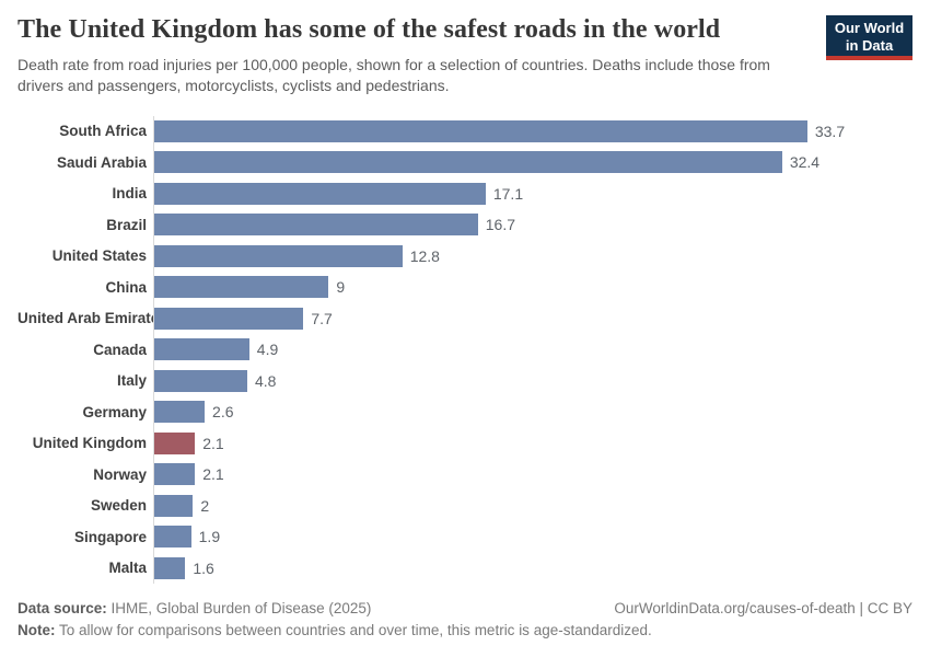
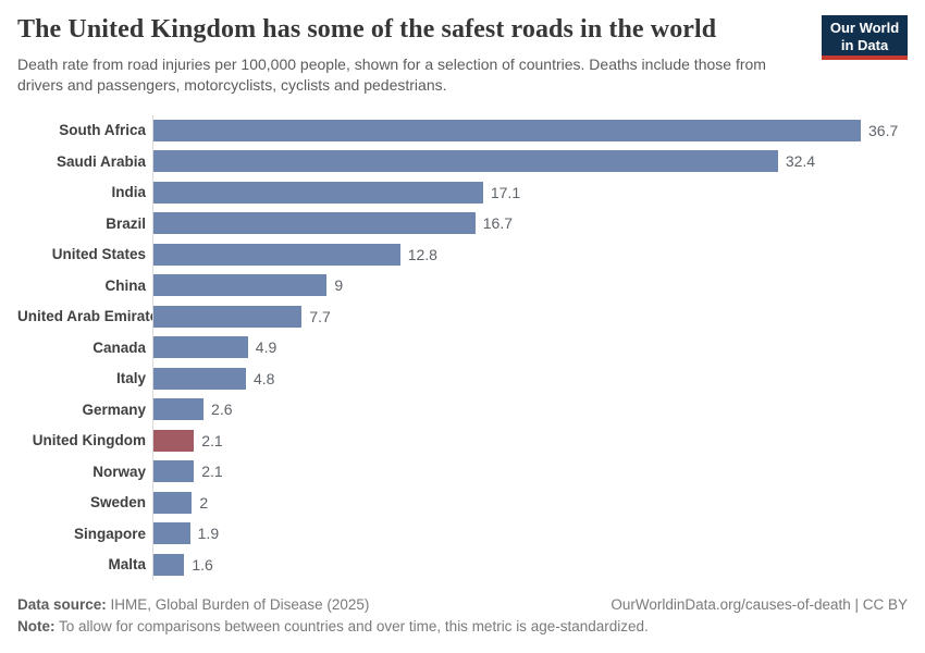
South Africa: 33.7 -> 36.7
